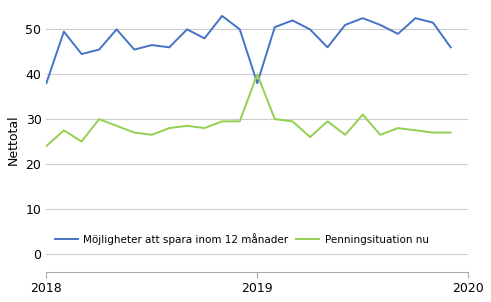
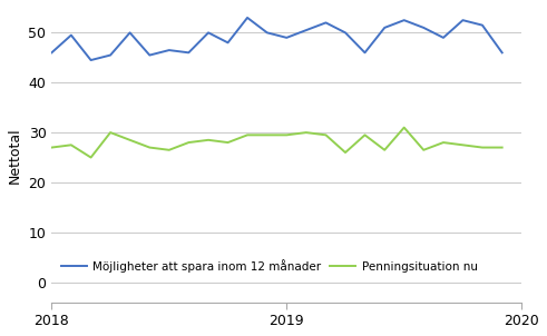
Möjligheter att spara inom 12 månader/2018: 38.0 -> 46.0
Penningsituation nu/2018: 24.0 -> 27.0
Möjligheter att spara inom 12 månader/2019: 38.0 -> 49.0
Penningsituation nu/2019: 40.0 -> 29.5
